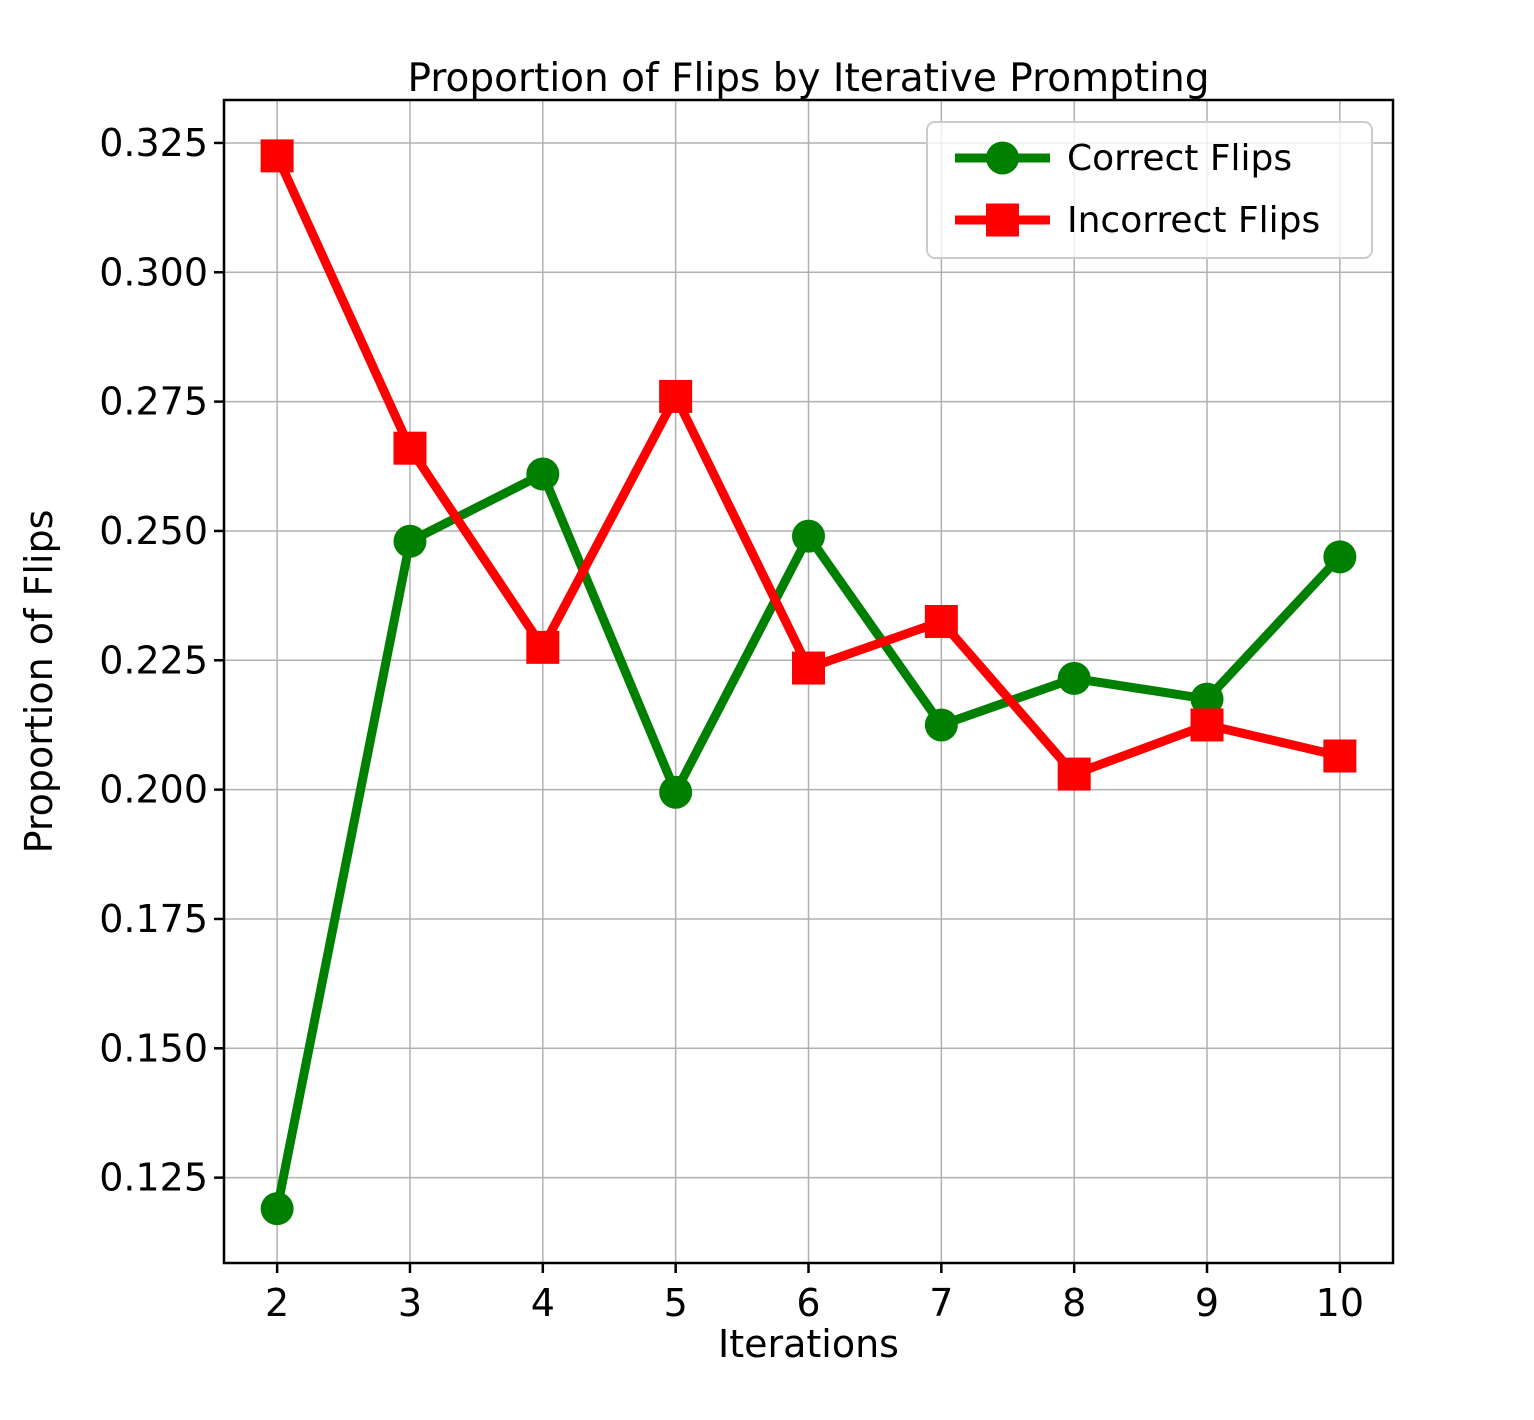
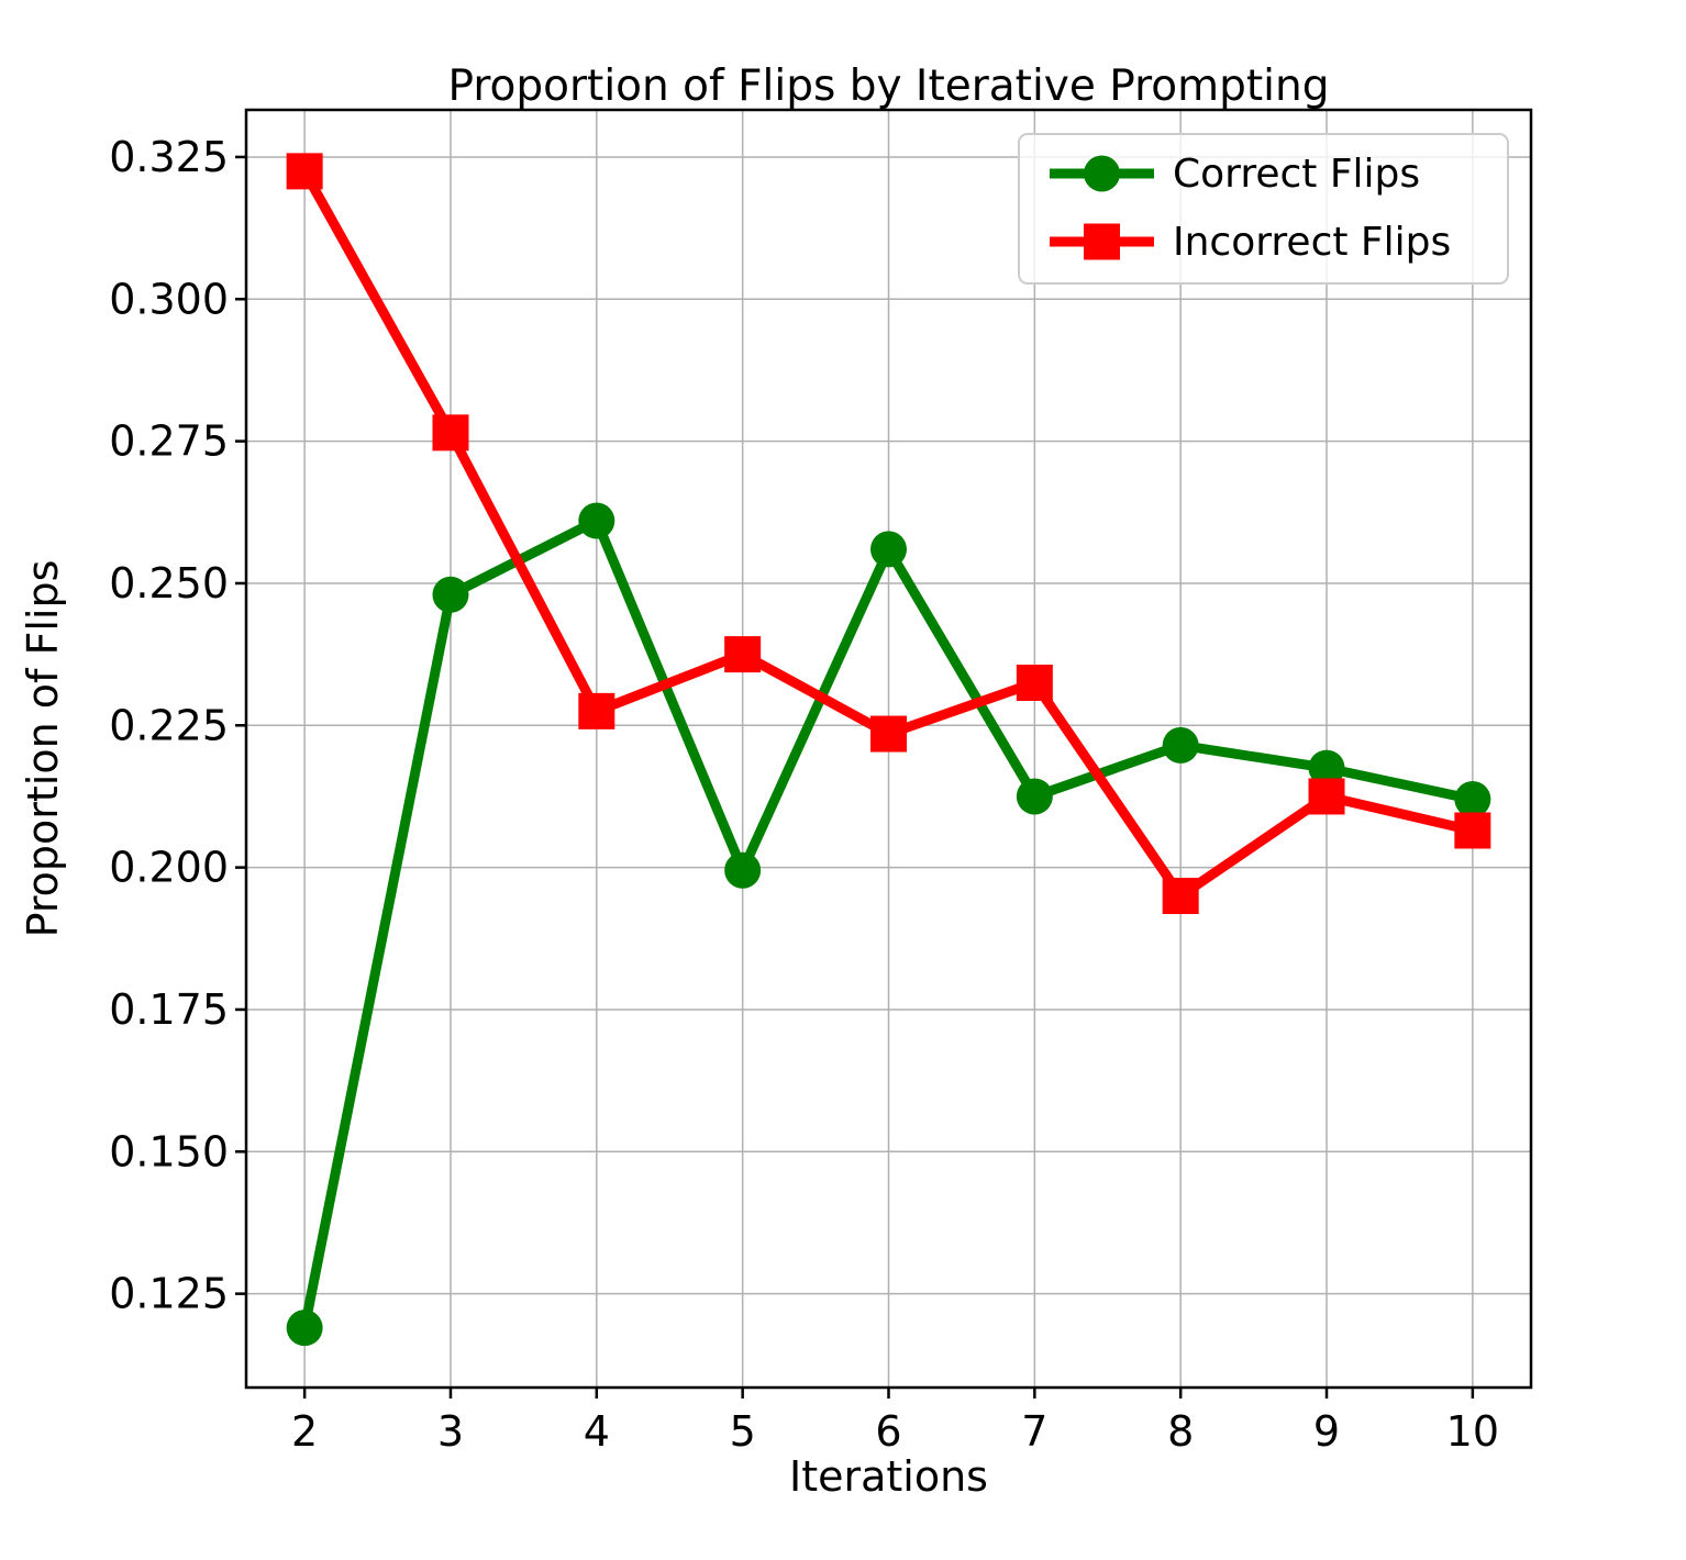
Incorrect Flips/3: 0.266 -> 0.277
Incorrect Flips/5: 0.276 -> 0.237
Correct Flips/6: 0.249 -> 0.256
Incorrect Flips/8: 0.203 -> 0.195
Correct Flips/10: 0.245 -> 0.212
